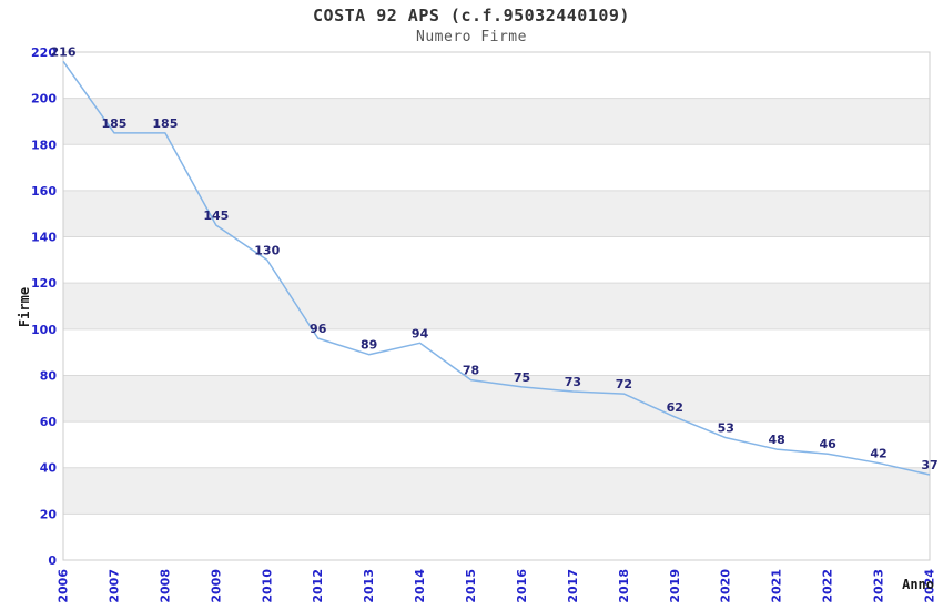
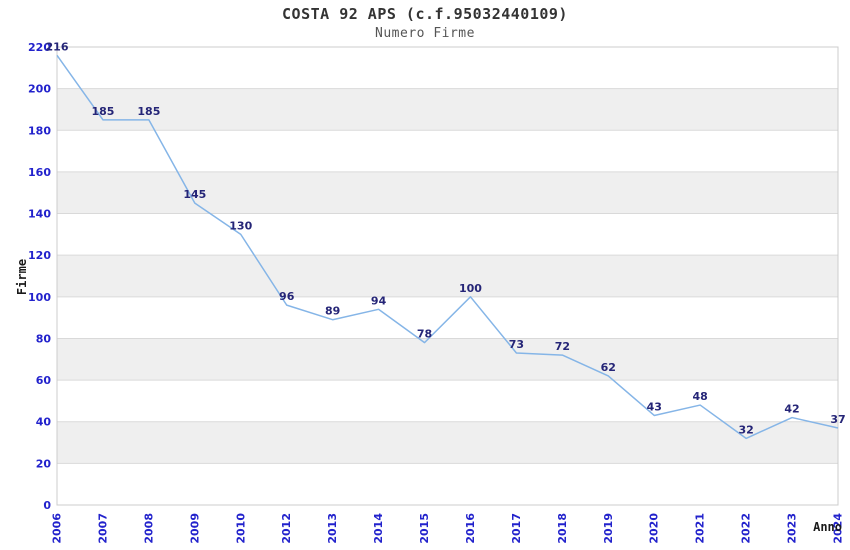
2016: 75 -> 100
2020: 53 -> 43
2022: 46 -> 32
